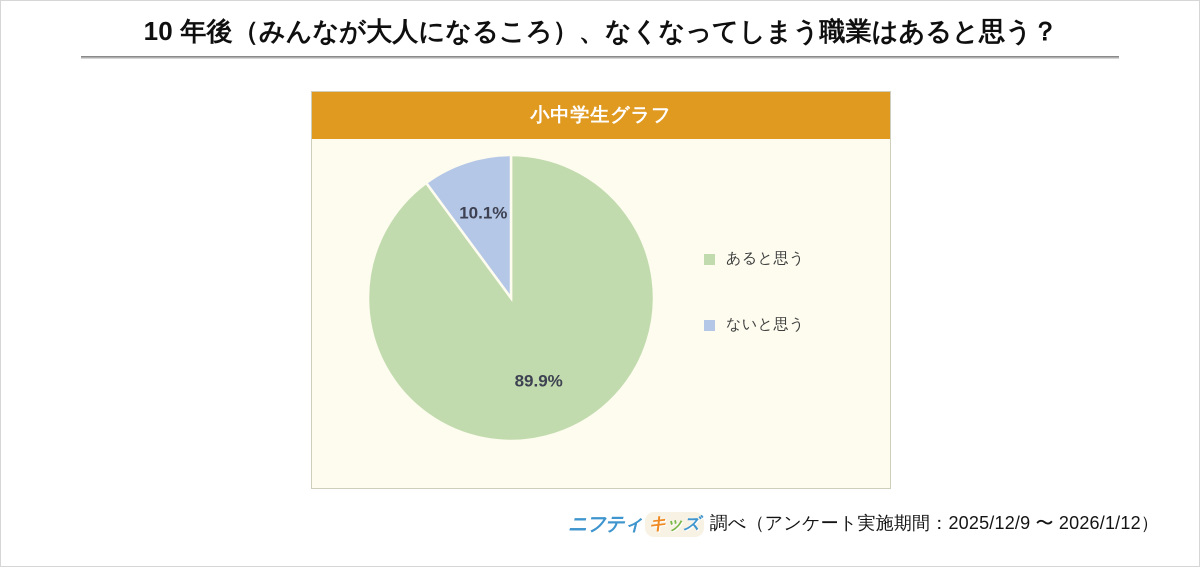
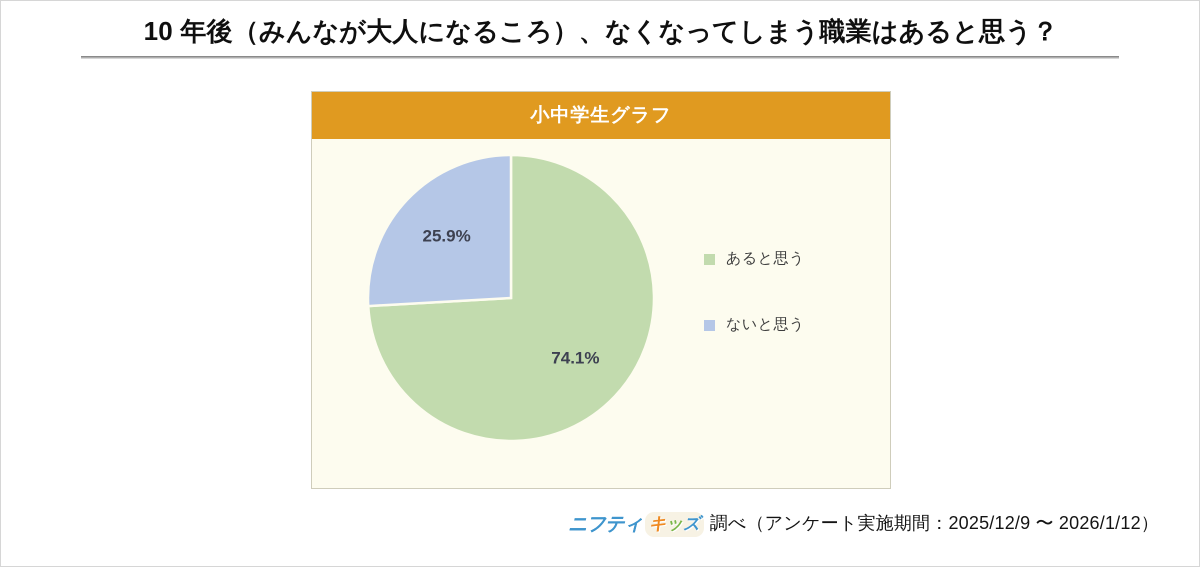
あると思う: 89.9% -> 74.1%
ないと思う: 10.1% -> 25.9%
